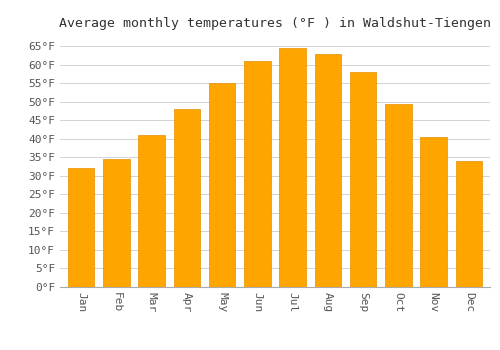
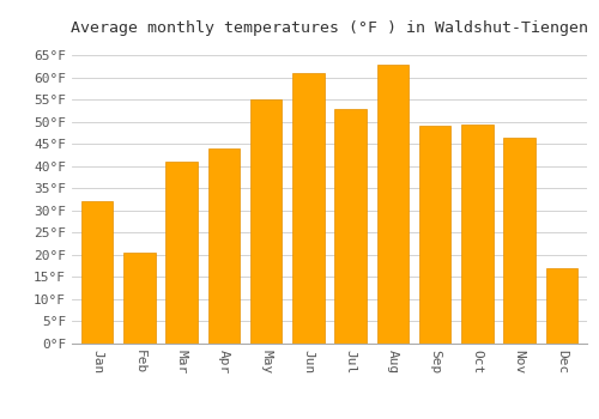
Feb: 34.5°F -> 20.5°F
Apr: 48.0°F -> 44.0°F
Jul: 64.5°F -> 53.0°F
Sep: 58.0°F -> 49.0°F
Nov: 40.5°F -> 46.5°F
Dec: 34.0°F -> 17.0°F
